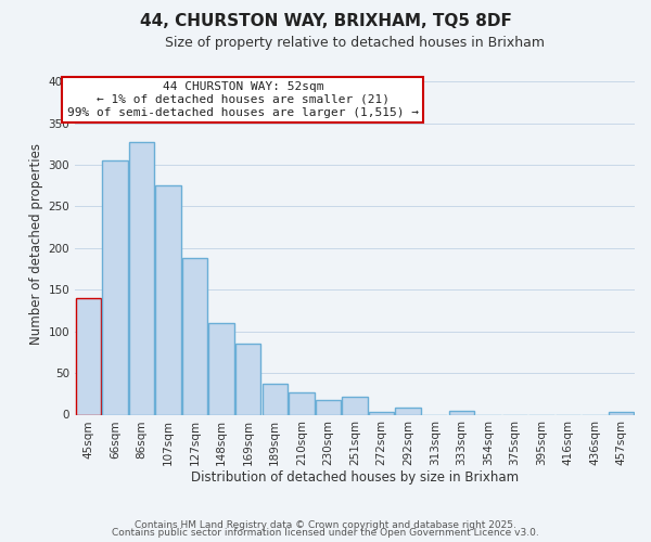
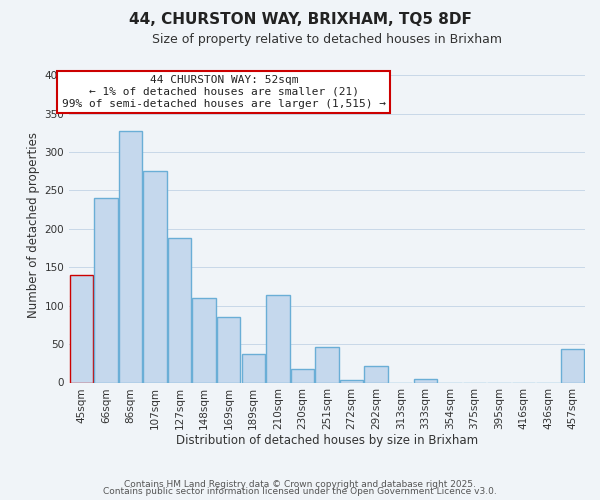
66sqm: 305 -> 240
210sqm: 27 -> 114
251sqm: 22 -> 46
292sqm: 9 -> 22
457sqm: 3 -> 44
